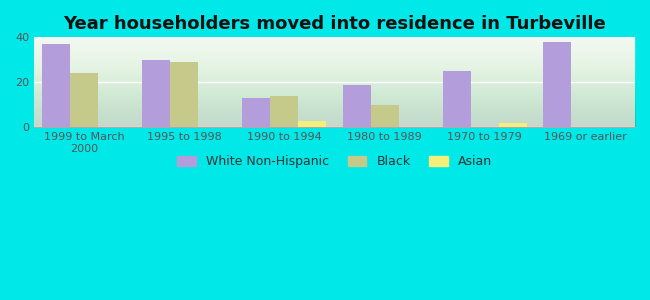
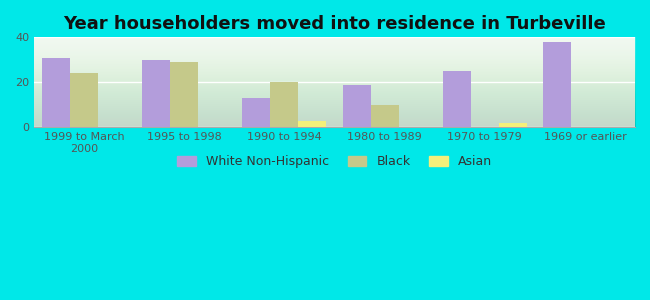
White Non-Hispanic/1999 to March 2000: 37 -> 31
Black/1990 to 1994: 14 -> 20
